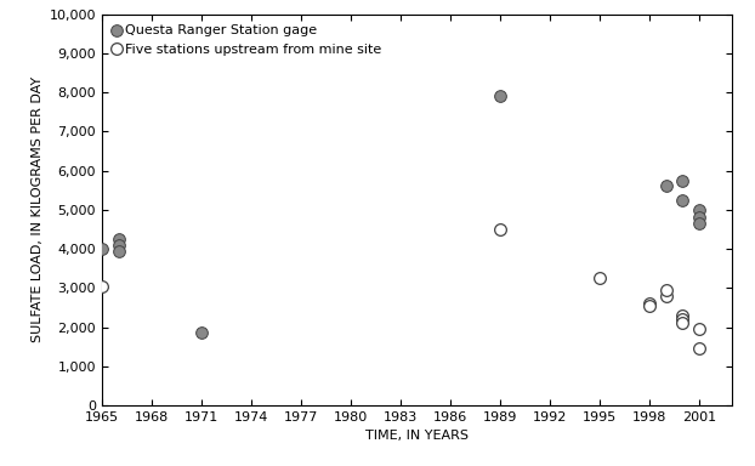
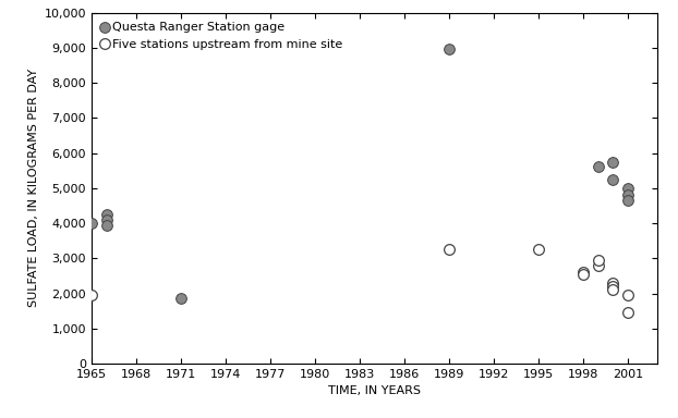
Five stations upstream from mine site/1965: 3,050 -> 1,950
Questa Ranger Station gage/1989: 7,900 -> 8,950
Five stations upstream from mine site/1989: 4,500 -> 3,250
